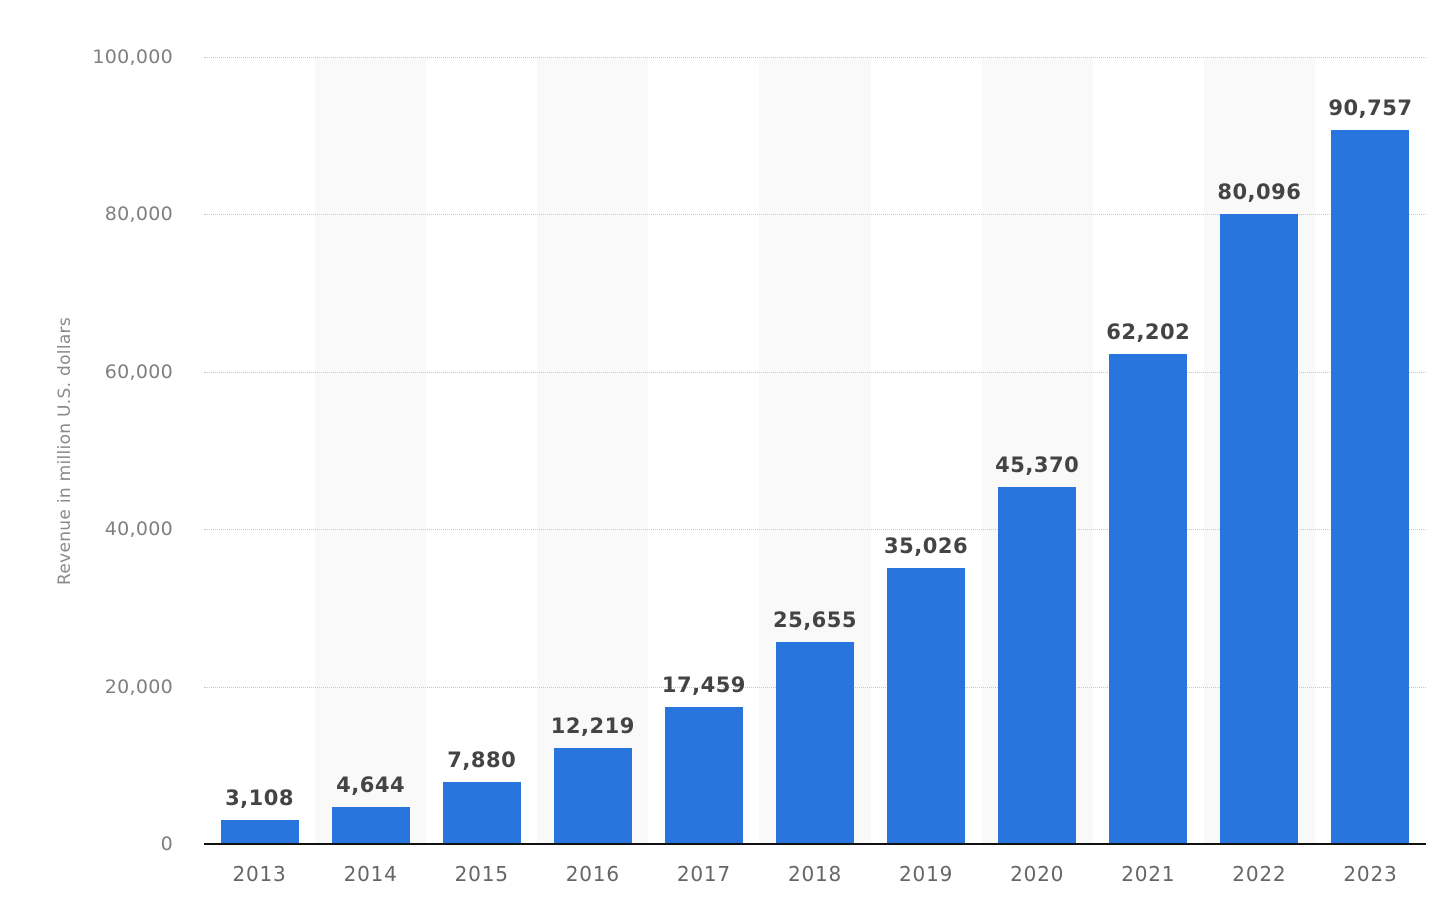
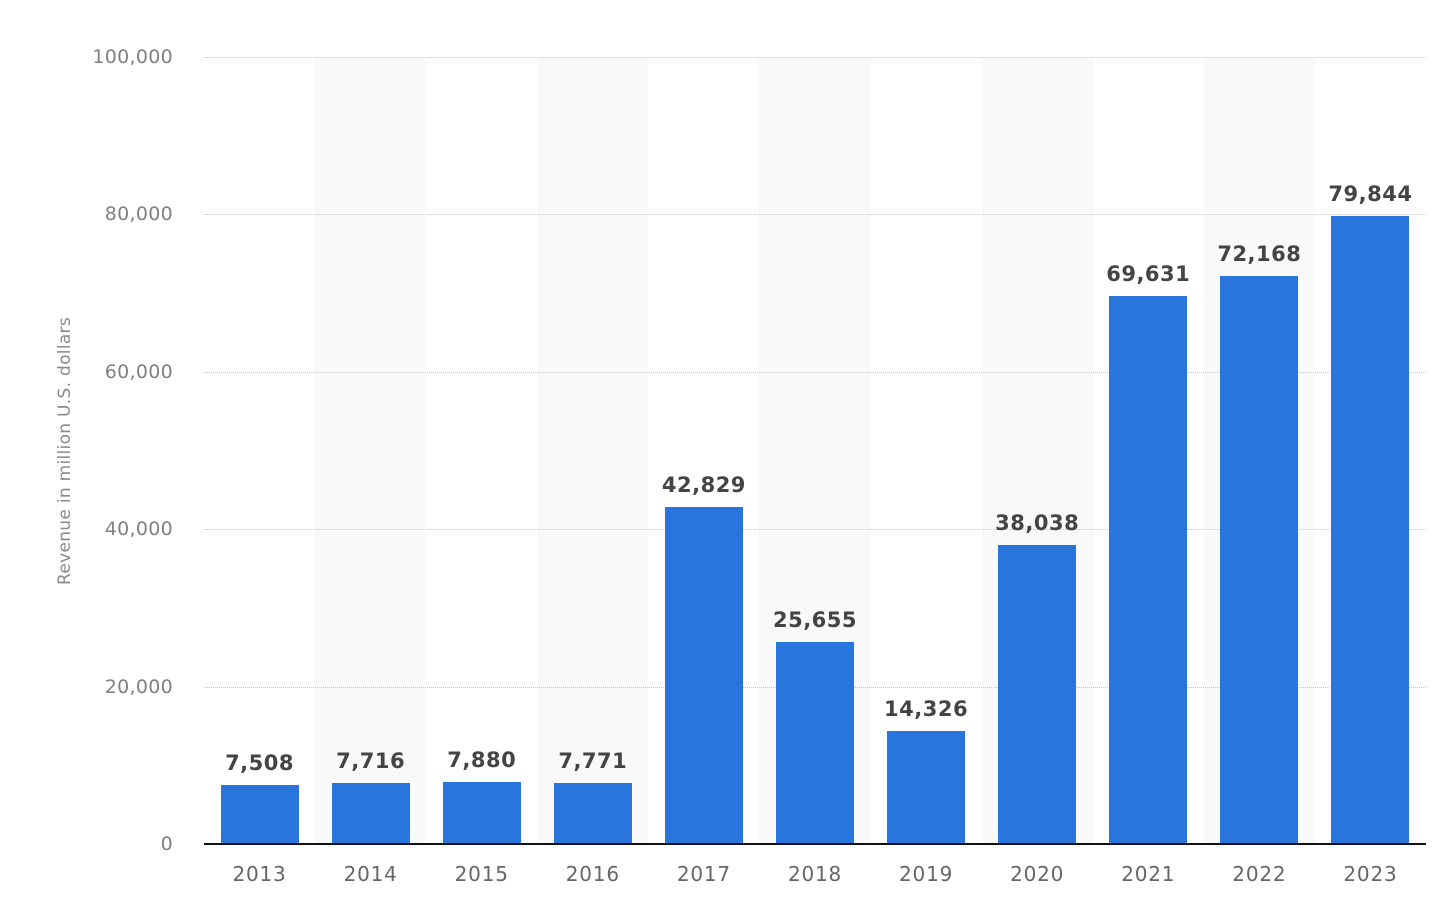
2013: 3,108 -> 7,508
2014: 4,644 -> 7,716
2016: 12,219 -> 7,771
2017: 17,459 -> 42,829
2019: 35,026 -> 14,326
2020: 45,370 -> 38,038
2021: 62,202 -> 69,631
2022: 80,096 -> 72,168
2023: 90,757 -> 79,844
